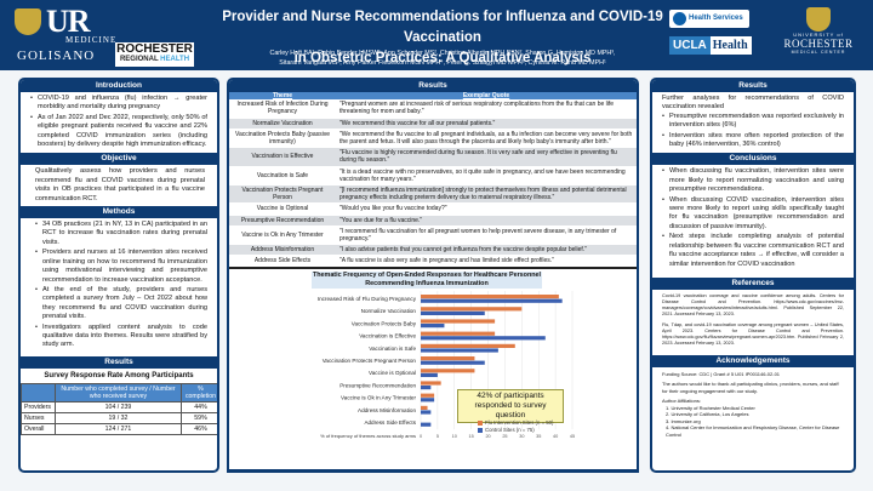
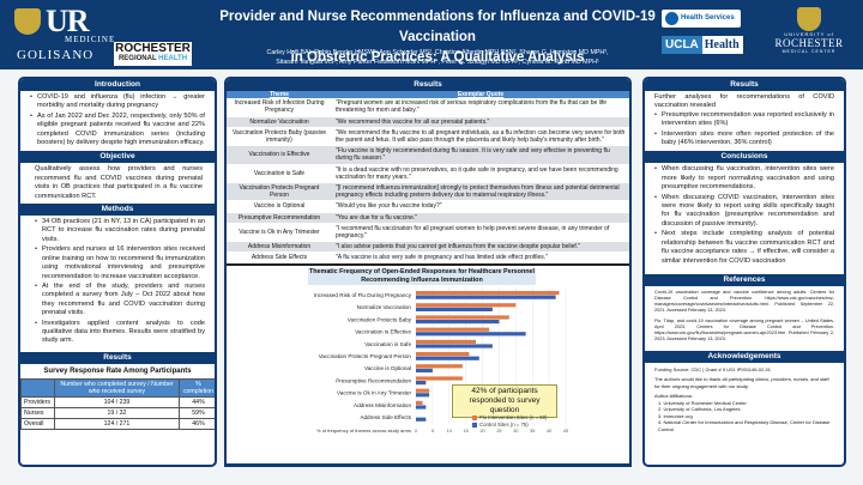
Flu Intervention Sites (n = 50)/Increased Risk of Flu During Pregnancy: 41 -> 43
Control Sites (n = 75)/Normalize Vaccination: 19 -> 23
Flu Intervention Sites (n = 50)/Vaccination Protects Baby: 22 -> 28
Control Sites (n = 75)/Vaccination Protects Baby: 7 -> 25
Control Sites (n = 75)/Vaccination is Effective: 37 -> 33
Flu Intervention Sites (n = 50)/Vaccination is Safe: 28 -> 18
Flu Intervention Sites (n = 50)/Vaccine is Optional: 16 -> 14
Flu Intervention Sites (n = 50)/Presumptive Recommendation: 6 -> 14
